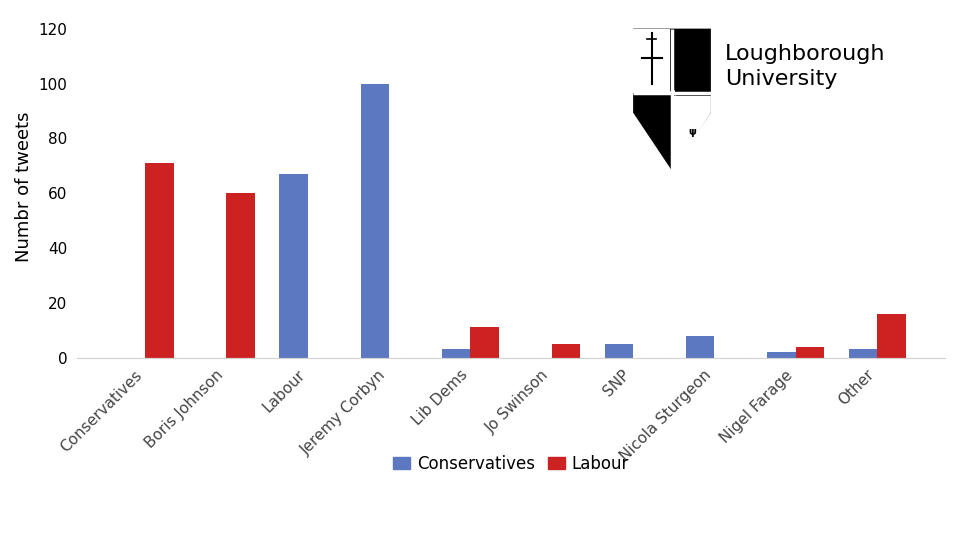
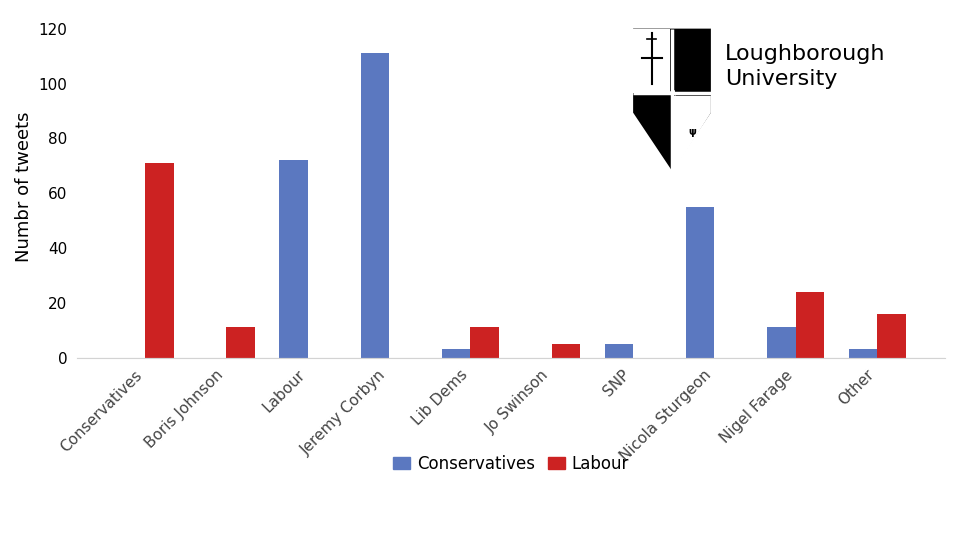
Labour/Boris Johnson: 60 -> 11
Conservatives/Labour: 67 -> 72
Conservatives/Jeremy Corbyn: 100 -> 111
Conservatives/Nicola Sturgeon: 8 -> 55
Conservatives/Nigel Farage: 2 -> 11
Labour/Nigel Farage: 4 -> 24
